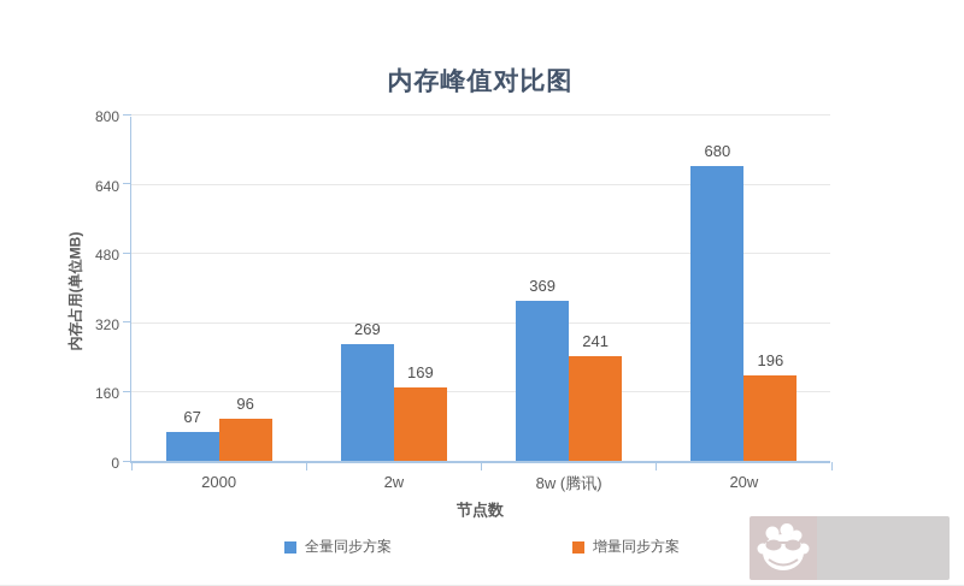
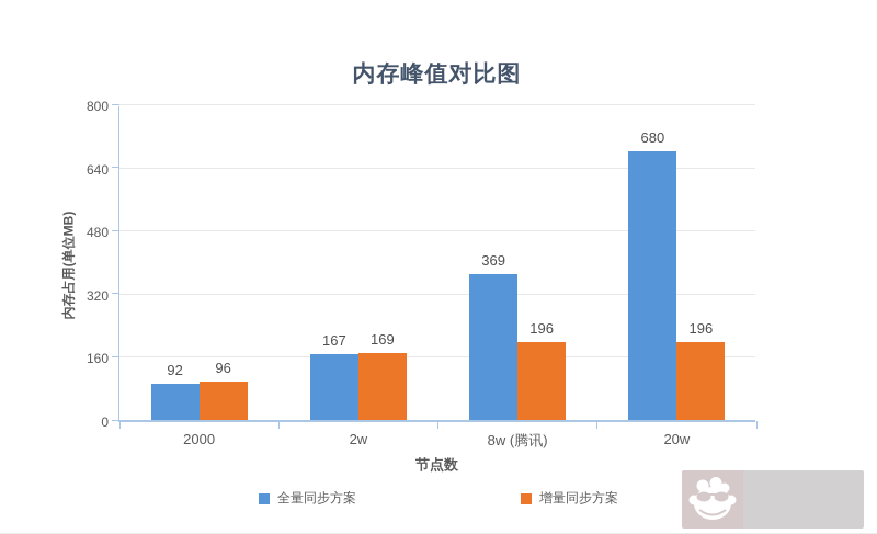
全量同步方案/2000: 67 -> 92
全量同步方案/2w: 269 -> 167
增量同步方案/8w (腾讯): 241 -> 196
